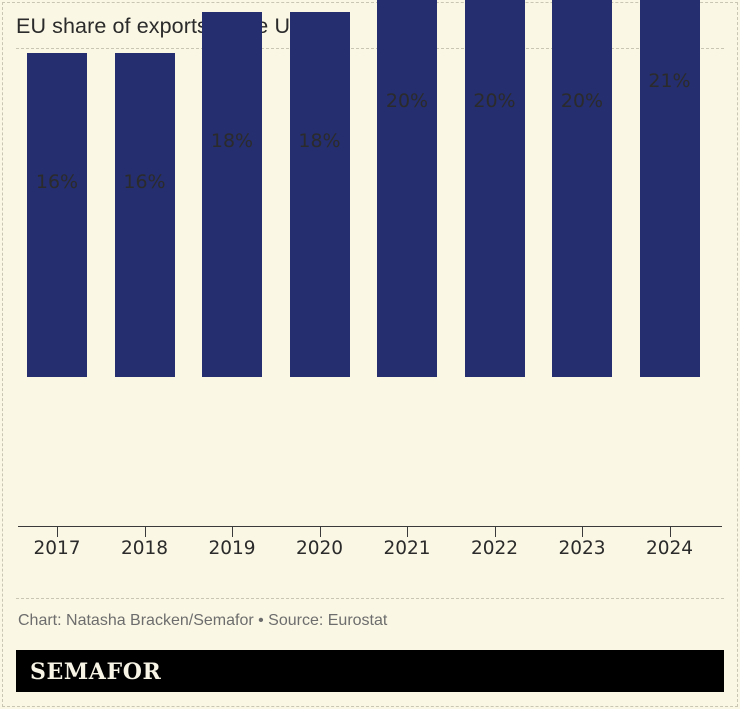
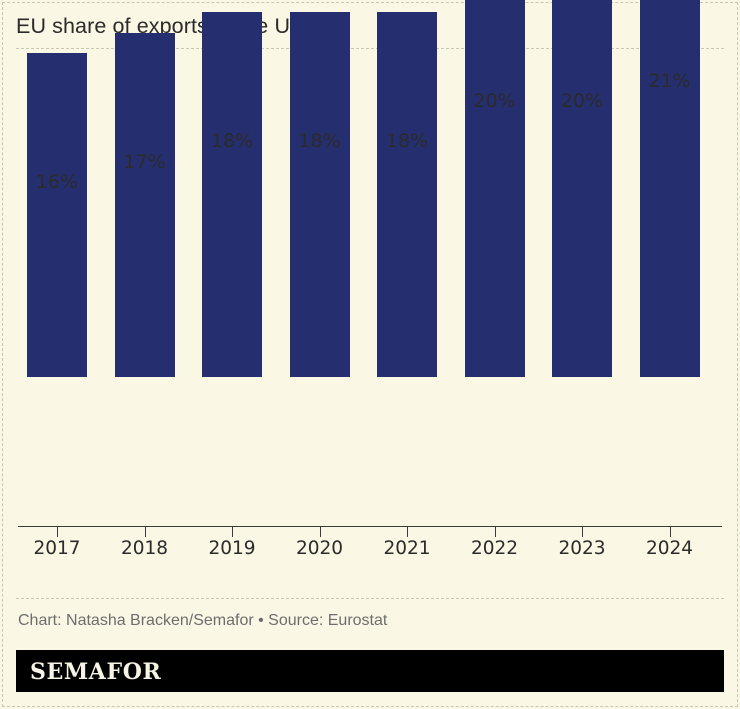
2018: 16% -> 17%
2021: 20% -> 18%
